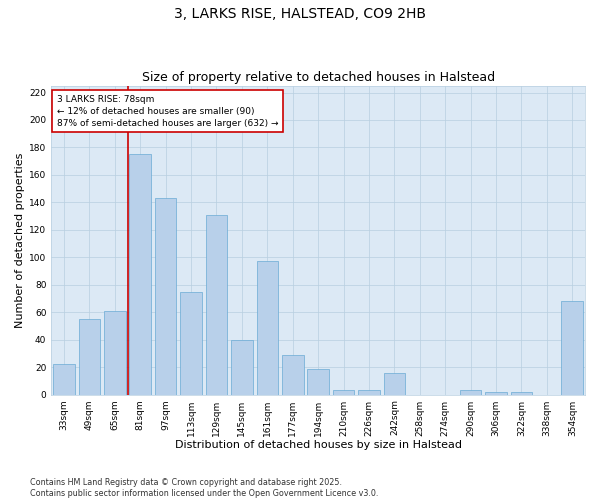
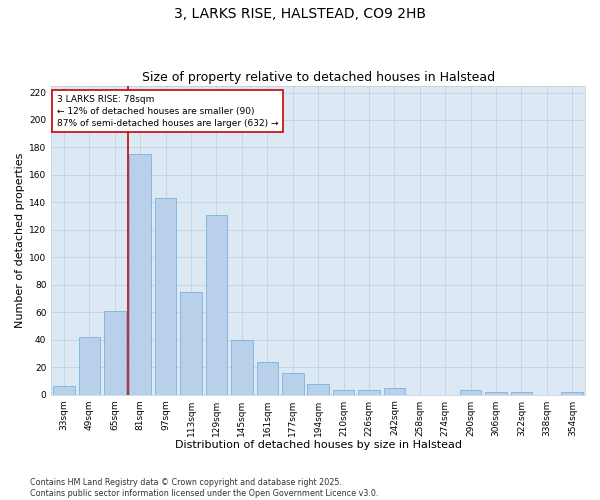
33sqm: 22 -> 6
49sqm: 55 -> 42
161sqm: 97 -> 24
177sqm: 29 -> 16
194sqm: 19 -> 8
242sqm: 16 -> 5
354sqm: 68 -> 2
